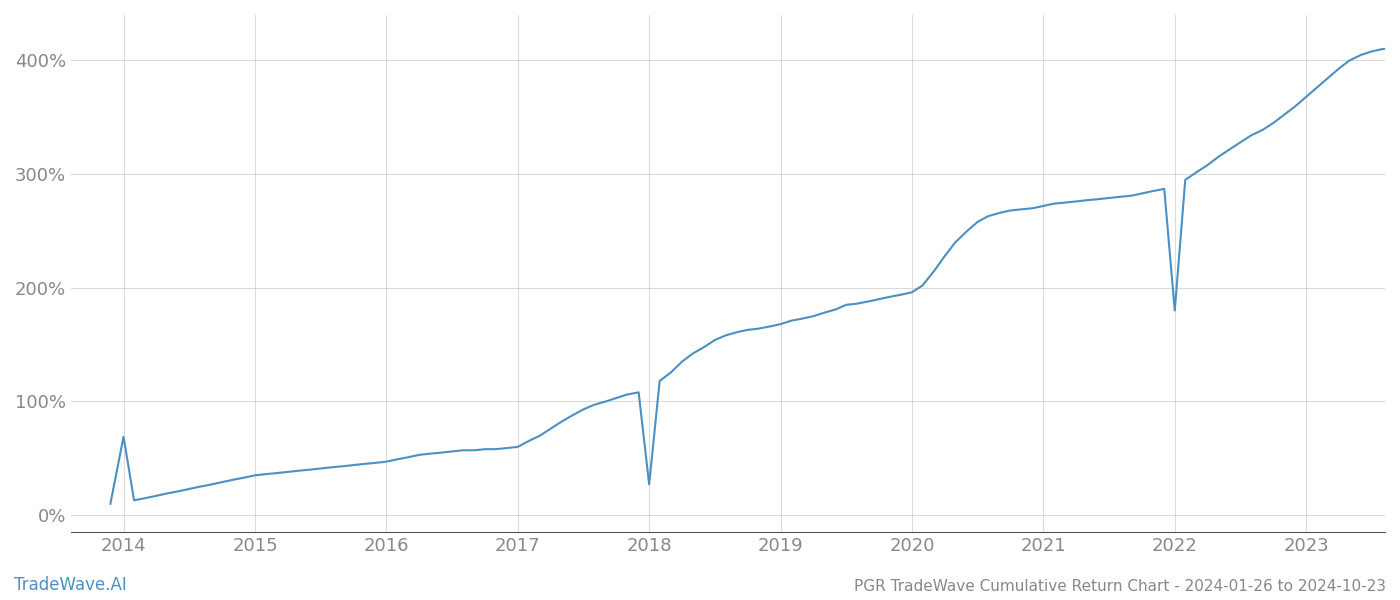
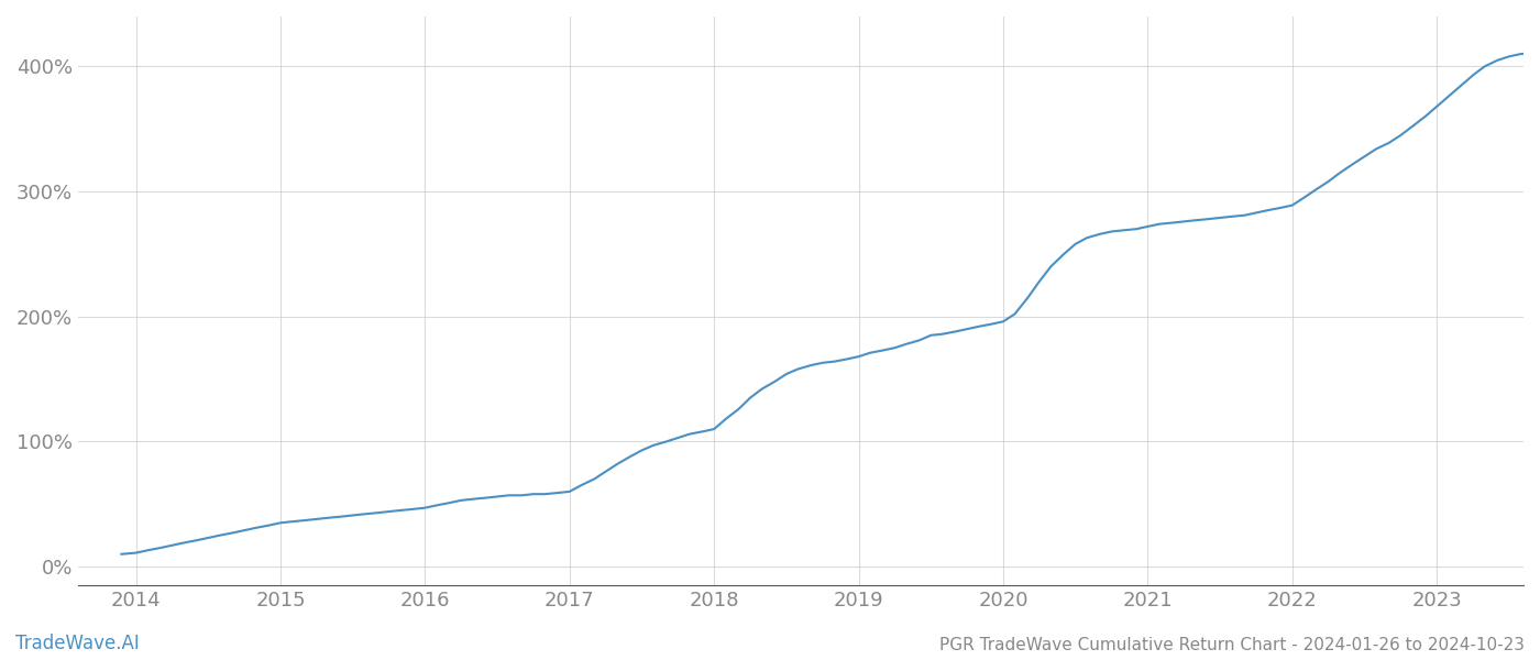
2014: 69% -> 11%
2018: 27% -> 110%
2022: 180% -> 289%
